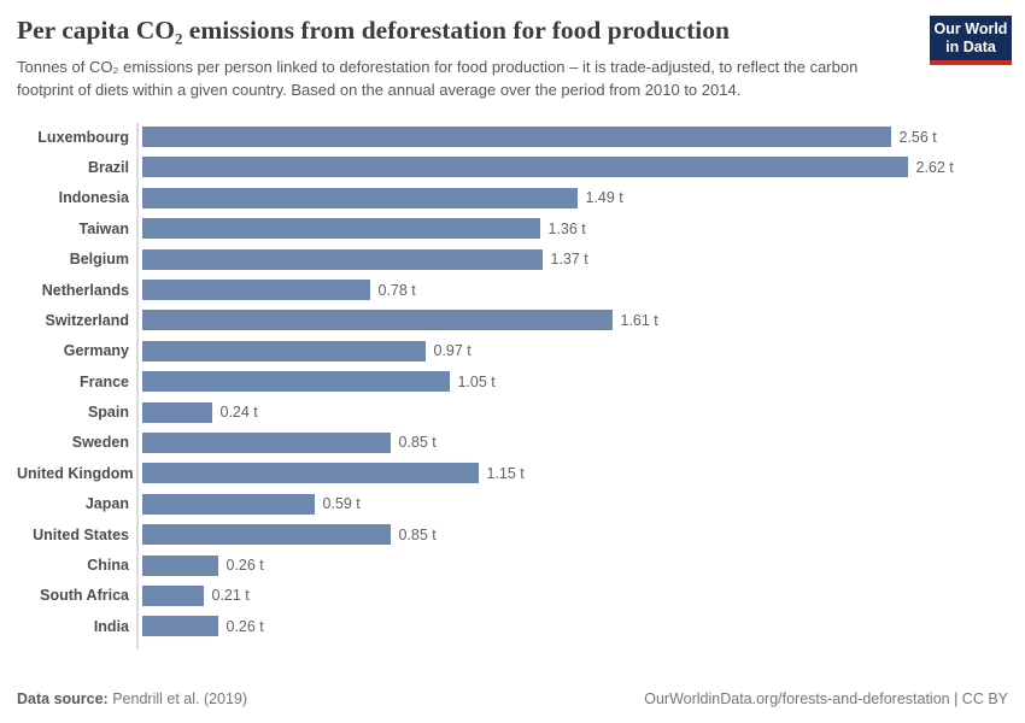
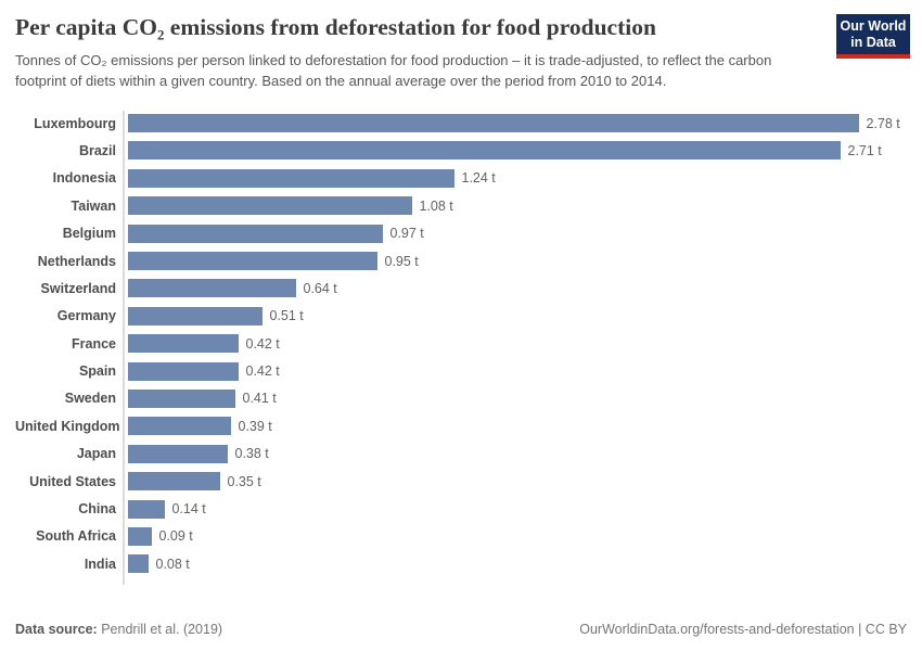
Luxembourg: 2.56 -> 2.78
Brazil: 2.62 -> 2.71
Indonesia: 1.49 -> 1.24
Taiwan: 1.36 -> 1.08
Belgium: 1.37 -> 0.97
Netherlands: 0.78 -> 0.95
Switzerland: 1.61 -> 0.64
Germany: 0.97 -> 0.51
France: 1.05 -> 0.42
Spain: 0.24 -> 0.42
Sweden: 0.85 -> 0.41
United Kingdom: 1.15 -> 0.39
Japan: 0.59 -> 0.38
United States: 0.85 -> 0.35
China: 0.26 -> 0.14
South Africa: 0.21 -> 0.09
India: 0.26 -> 0.08
